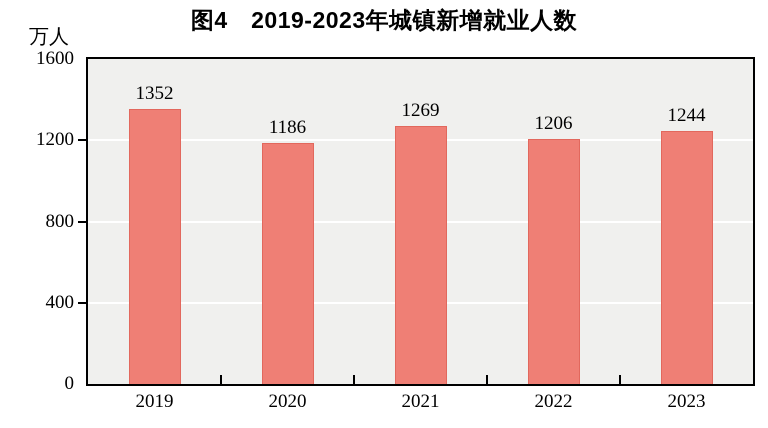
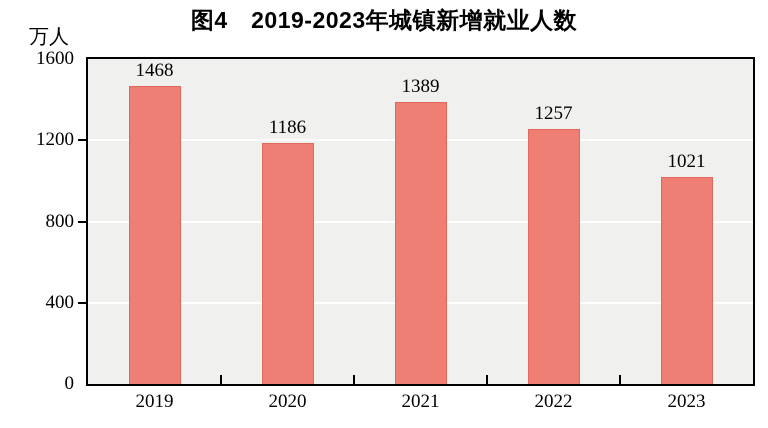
2019: 1352 -> 1468
2021: 1269 -> 1389
2022: 1206 -> 1257
2023: 1244 -> 1021
